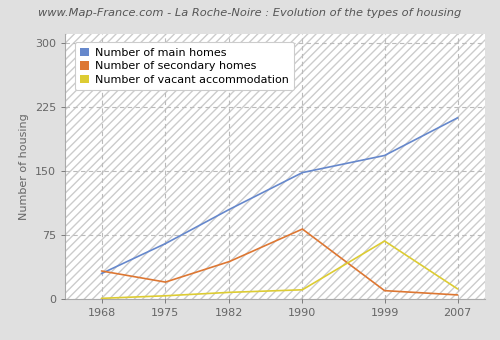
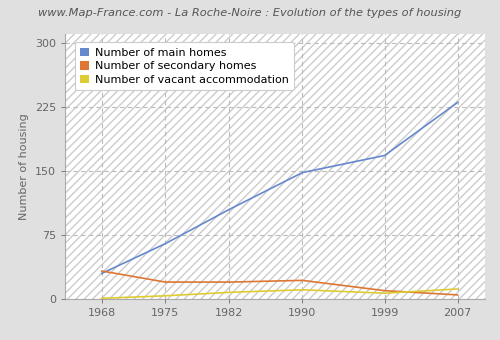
Number of secondary homes/1982: 44 -> 20
Number of secondary homes/1990: 82 -> 22
Number of vacant accommodation/1999: 68 -> 7
Number of main homes/2007: 212 -> 230
